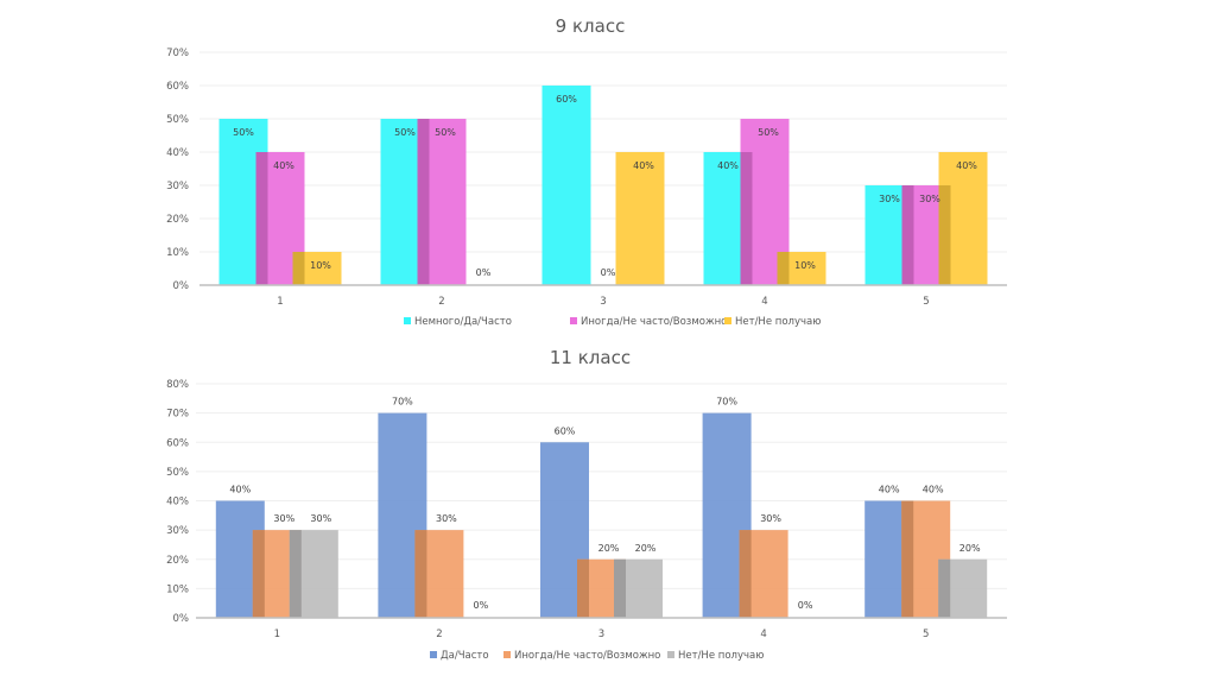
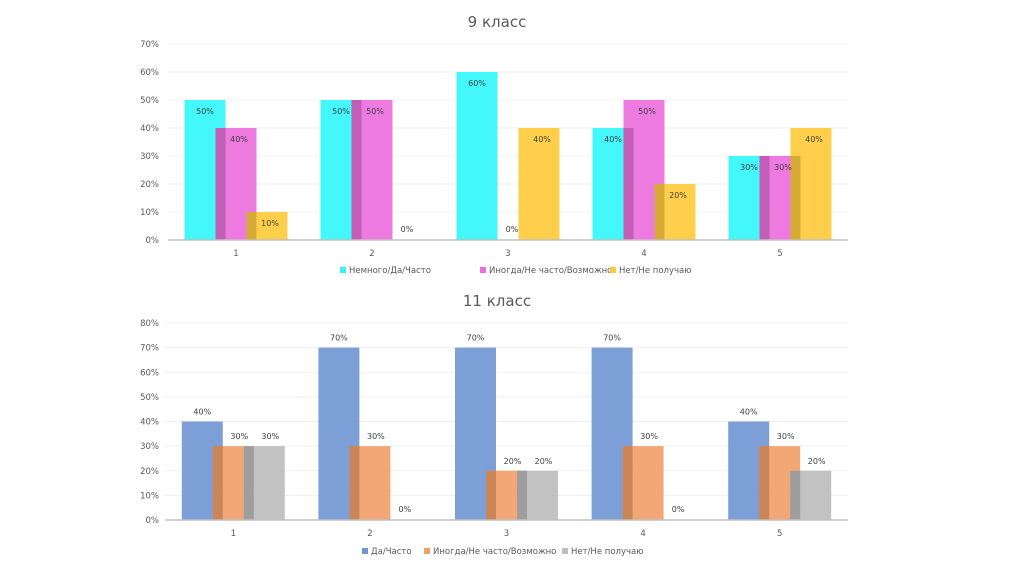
9 класс/Нет/Не получаю/4: 10% -> 20%
11 класс/Да/Часто/3: 60% -> 70%
11 класс/Иногда/Не часто/Возможно/5: 40% -> 30%
